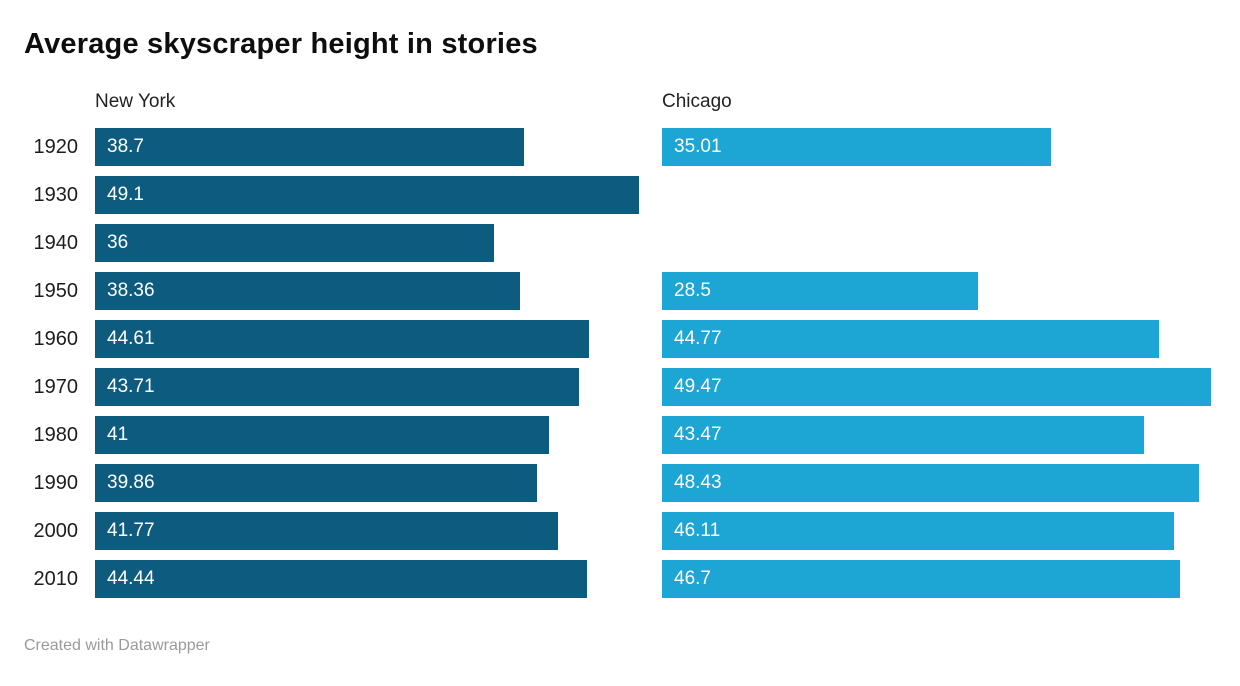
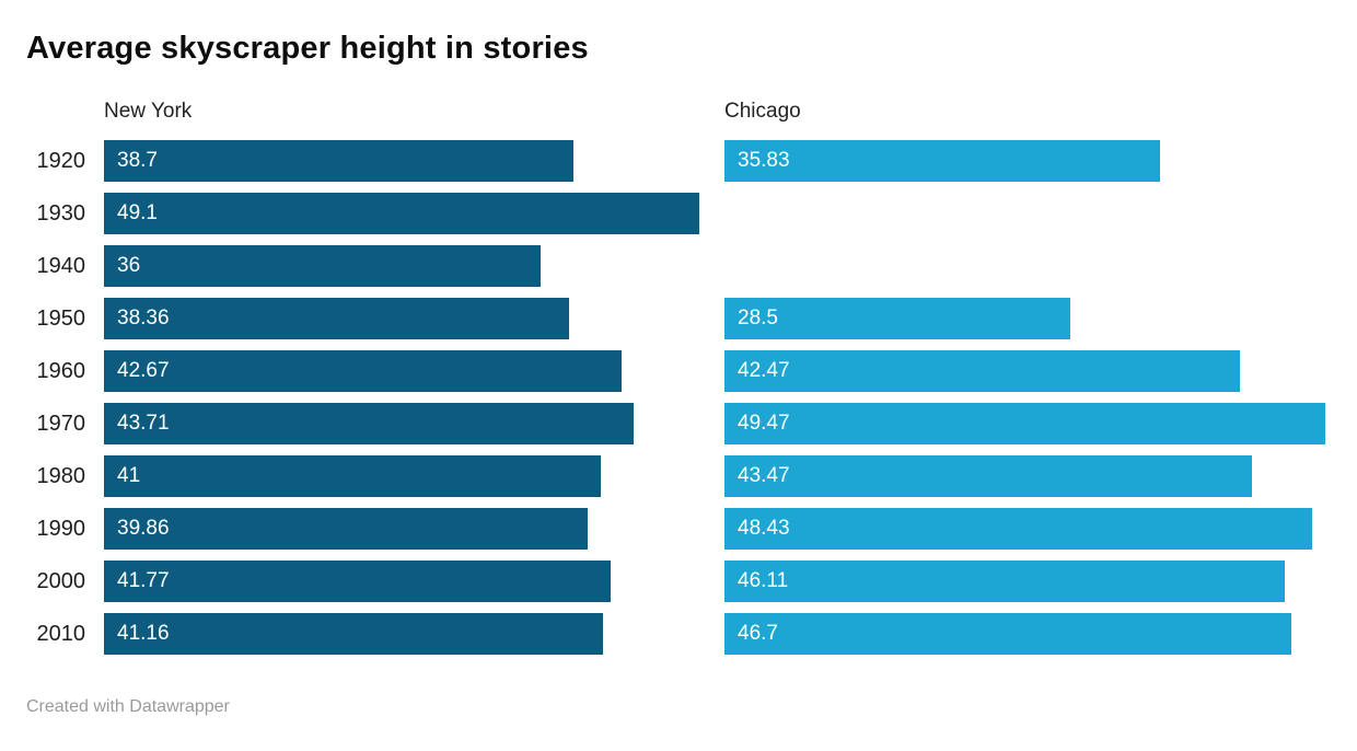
Chicago/1920: 35.01 -> 35.83
New York/1960: 44.61 -> 42.67
Chicago/1960: 44.77 -> 42.47
New York/2010: 44.44 -> 41.16
